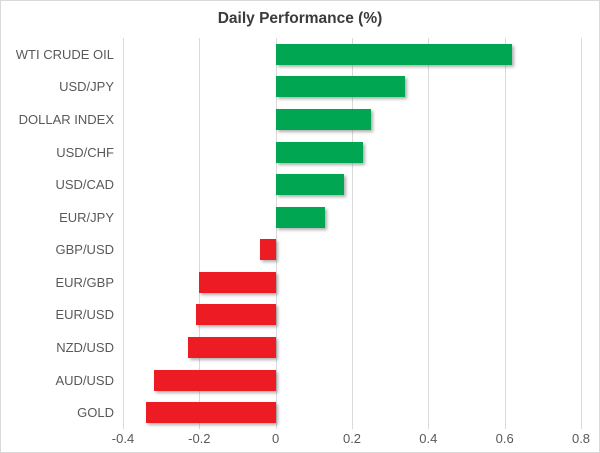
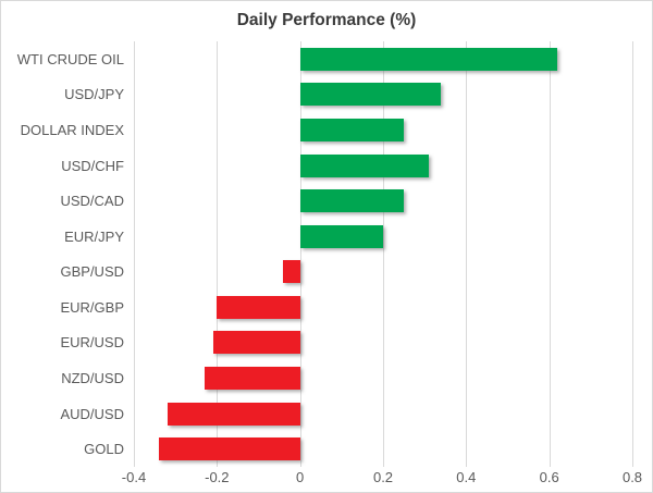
USD/CHF: 0.23 -> 0.31
USD/CAD: 0.18 -> 0.25
EUR/JPY: 0.13 -> 0.20
